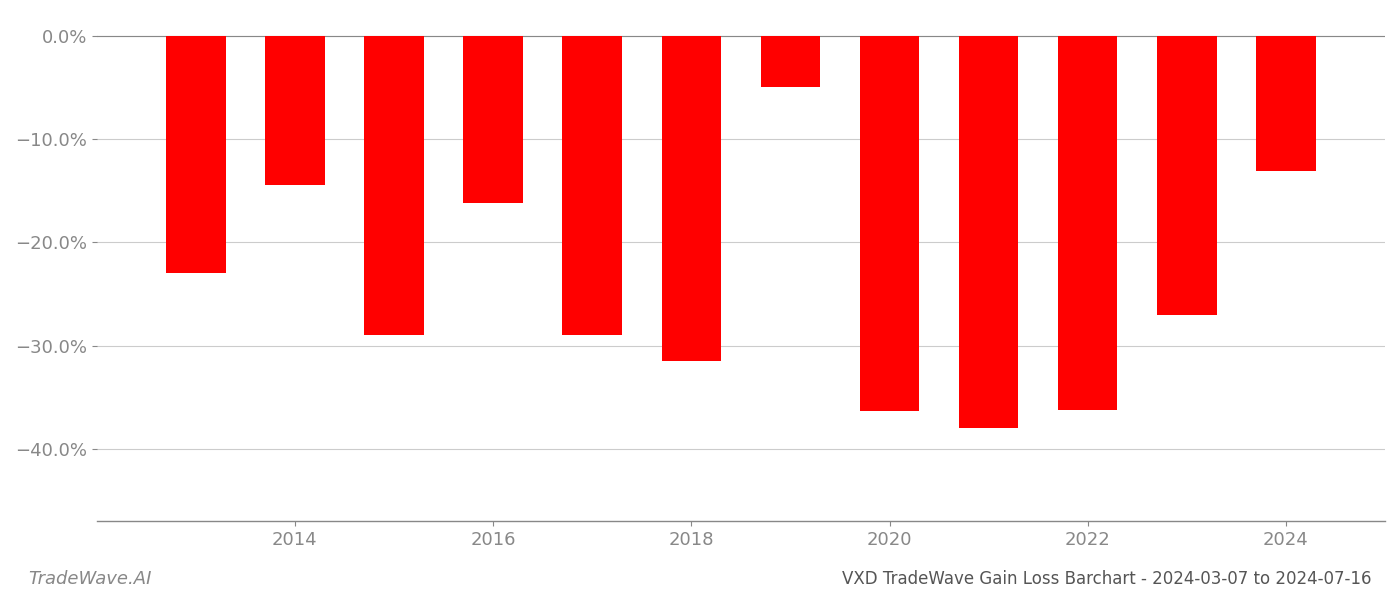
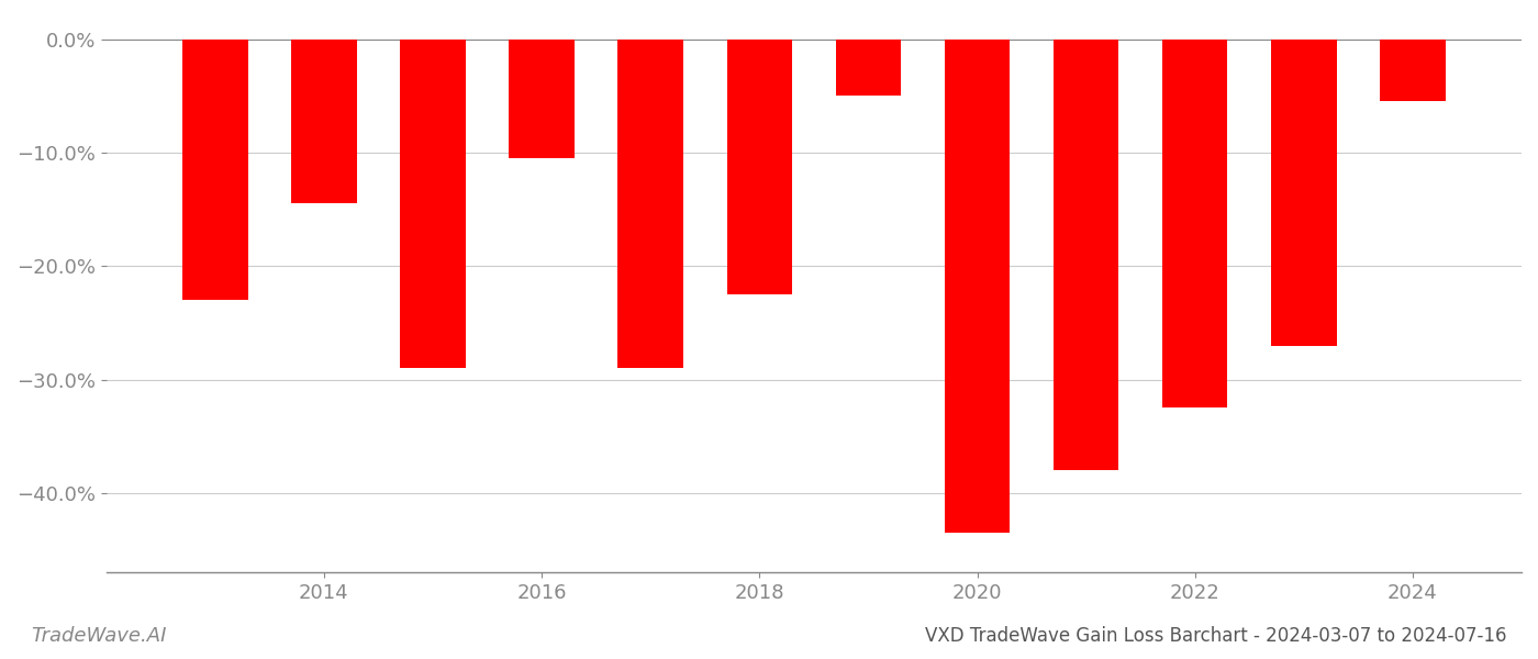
2016: -16.2% -> -10.5%
2018: -31.5% -> -22.5%
2020: -36.3% -> -43.5%
2022: -36.2% -> -32.5%
2024: -13.1% -> -5.5%
